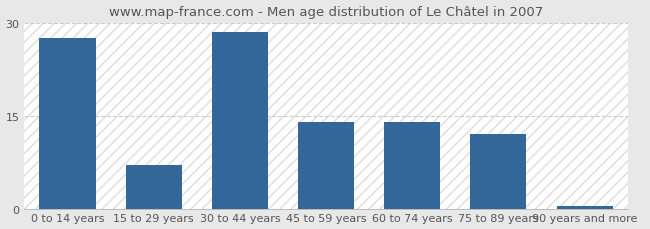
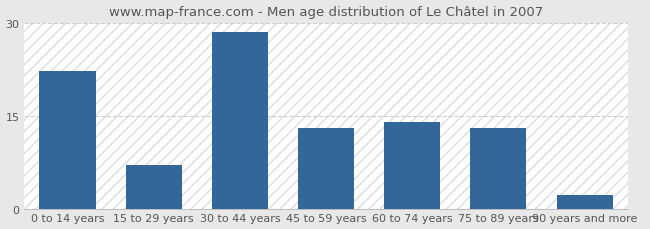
0 to 14 years: 27.5 -> 22.2
45 to 59 years: 14.0 -> 13.0
75 to 89 years: 12.0 -> 13.0
90 years and more: 0.4 -> 2.2
